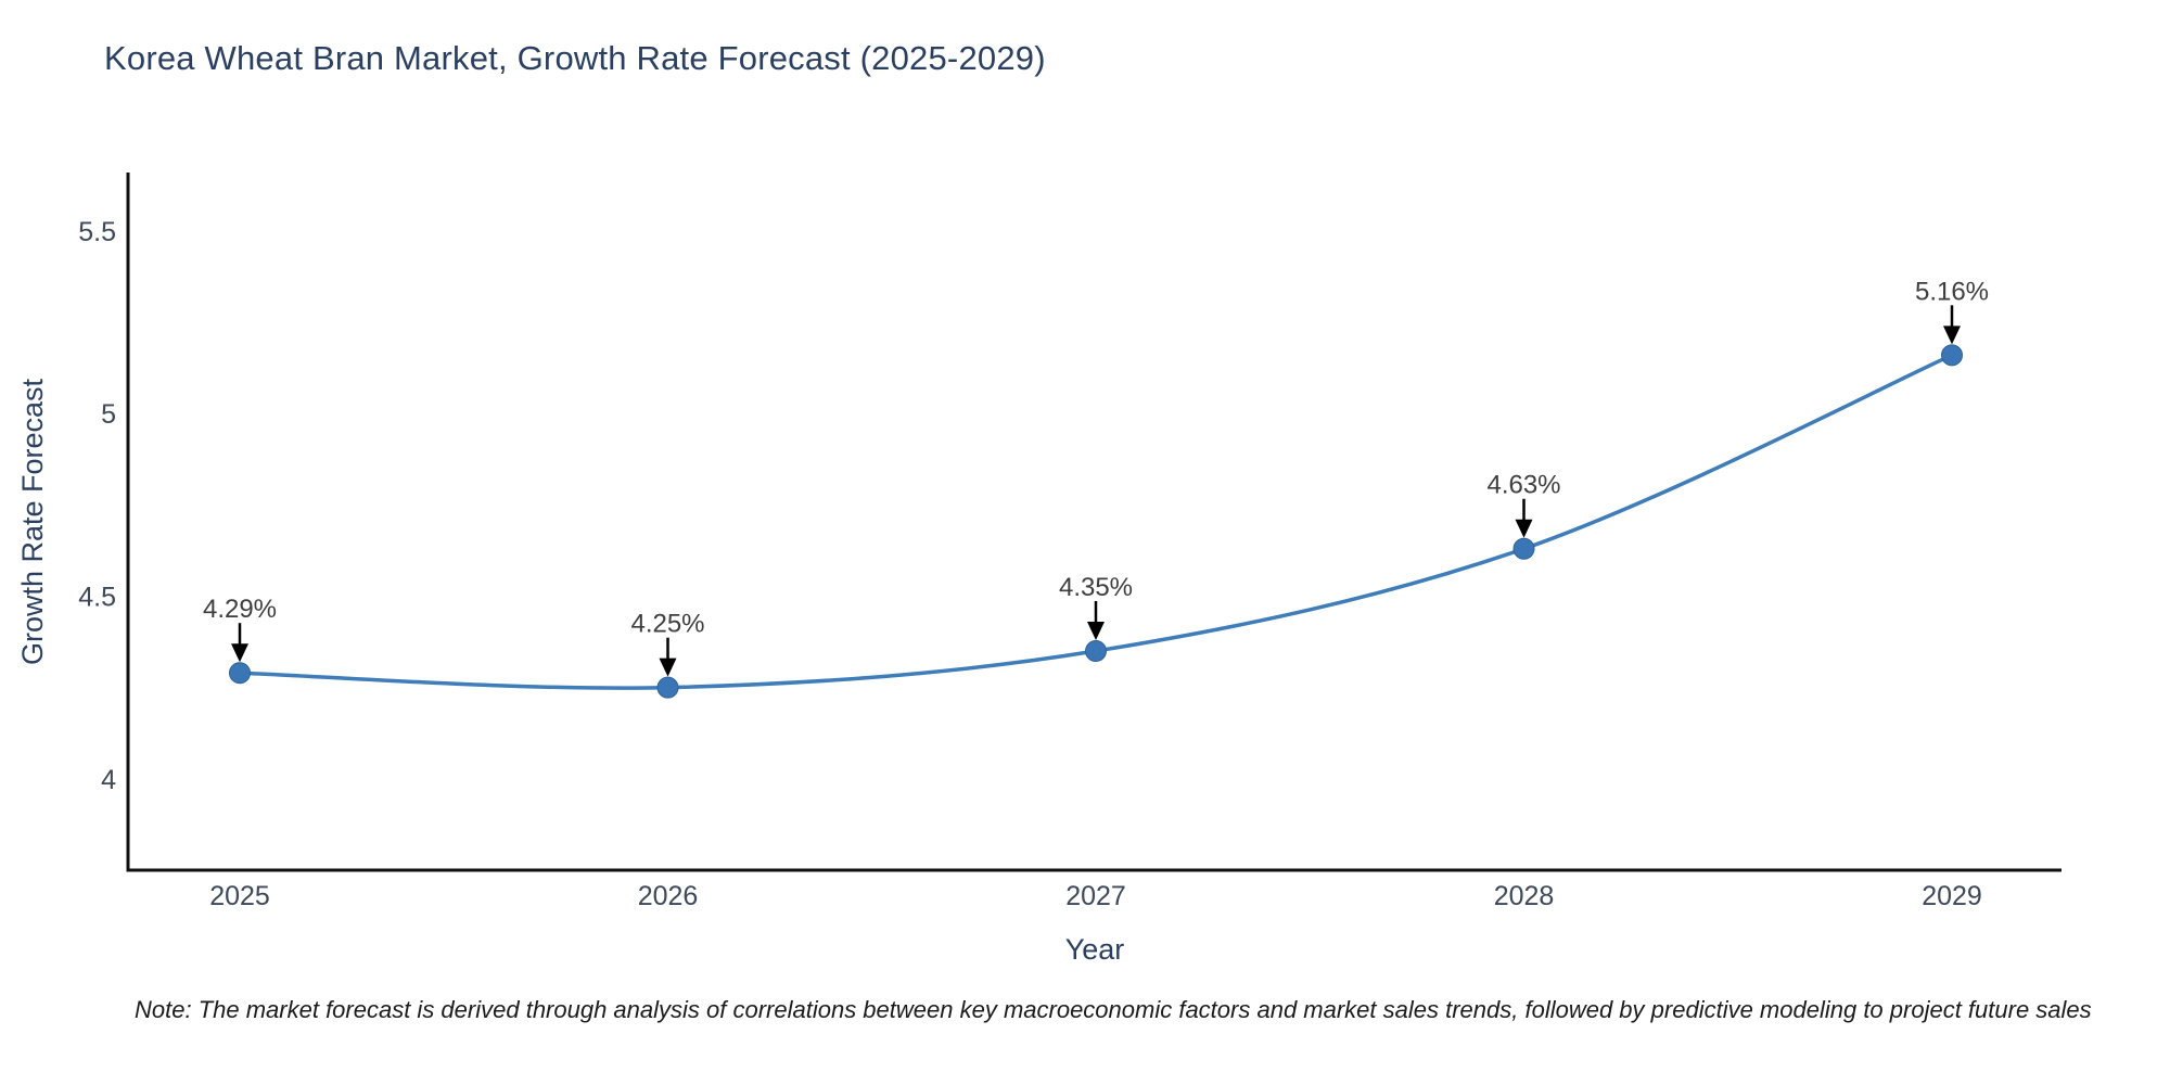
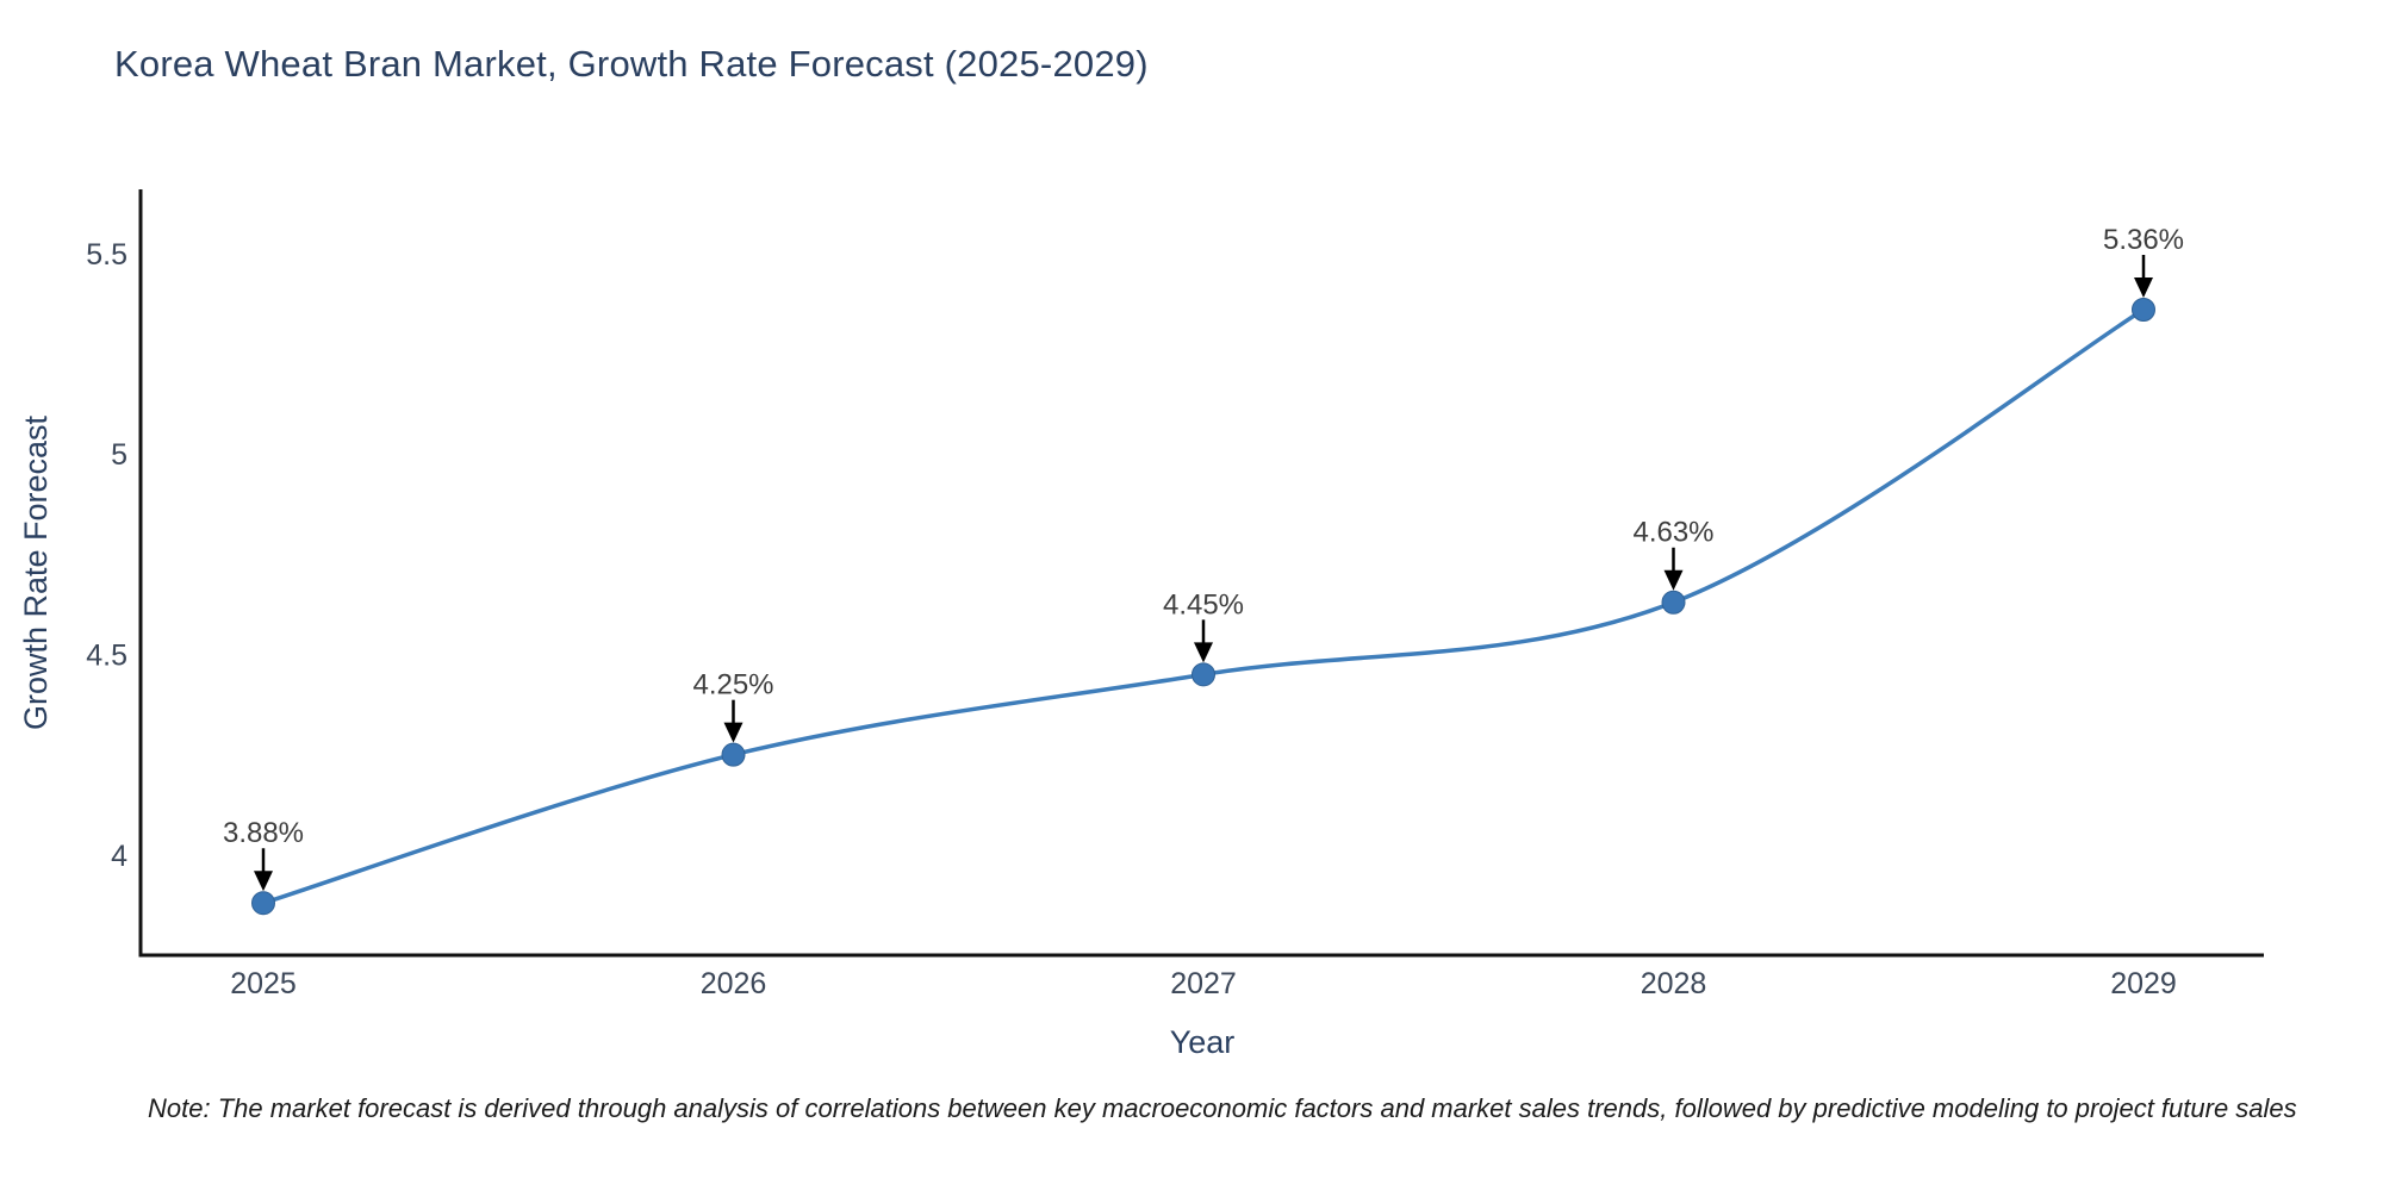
2025: 4.29% -> 3.88%
2027: 4.35% -> 4.45%
2029: 5.16% -> 5.36%
